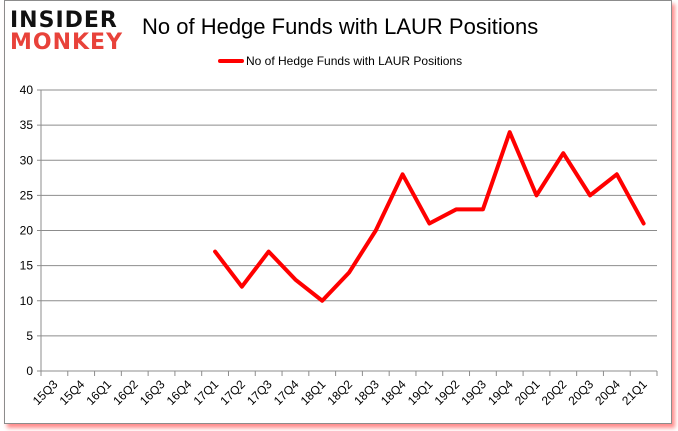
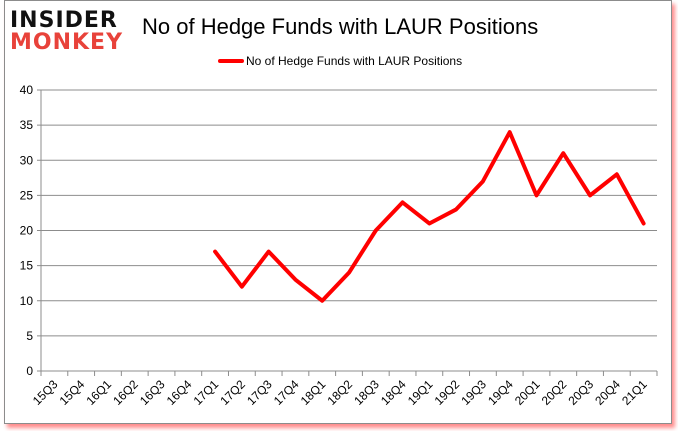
18Q4: 28 -> 24
19Q3: 23 -> 27
